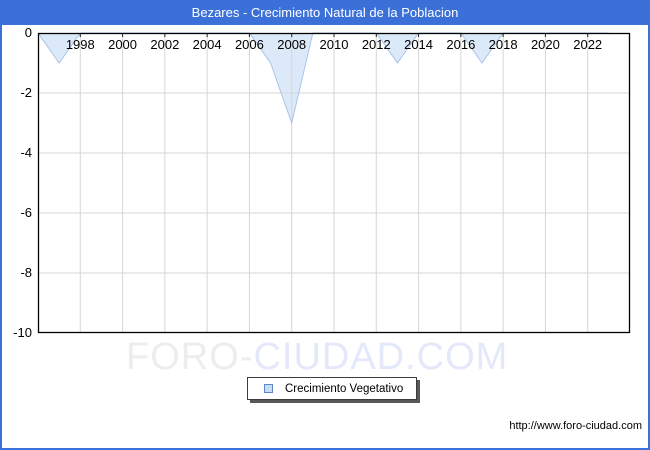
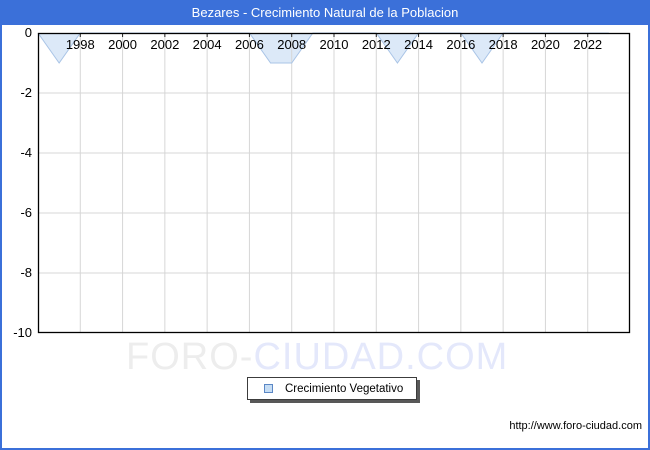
2008: -3 -> -1
